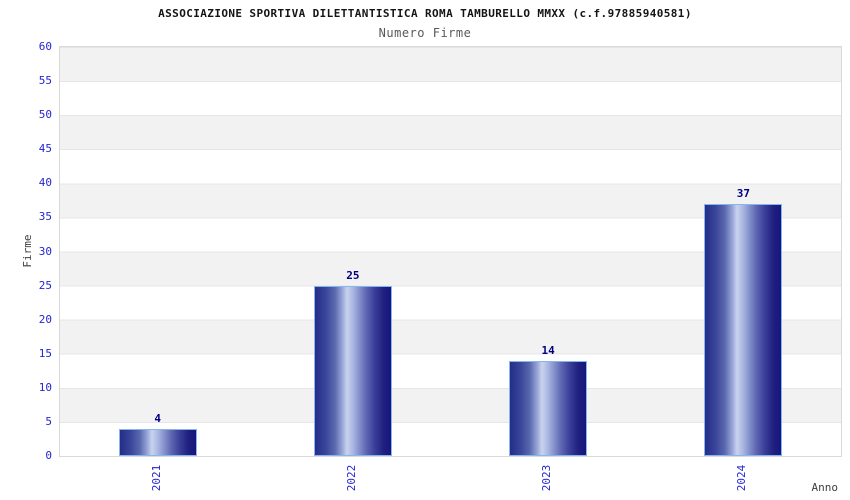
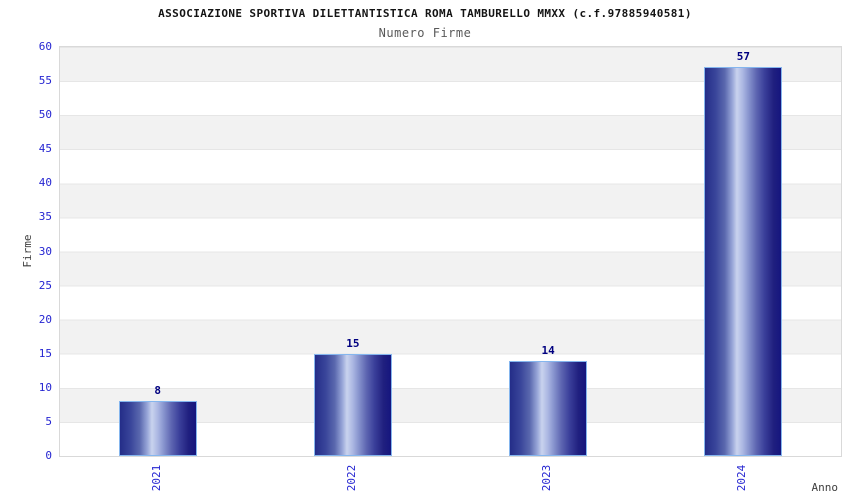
2021: 4 -> 8
2022: 25 -> 15
2024: 37 -> 57
